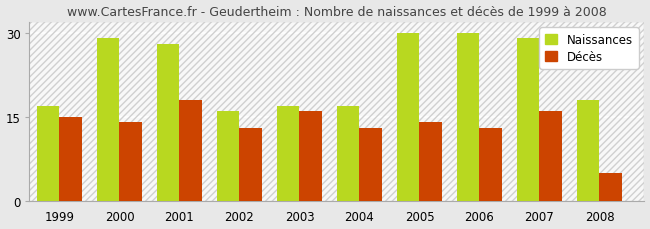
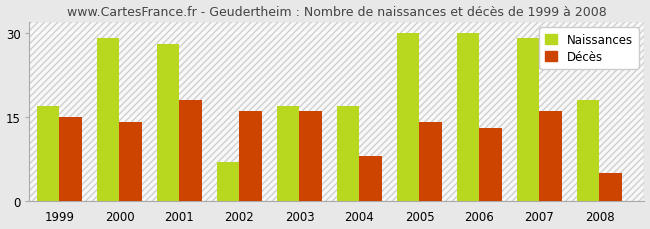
Naissances/2002: 16 -> 7
Décès/2002: 13 -> 16
Décès/2004: 13 -> 8
